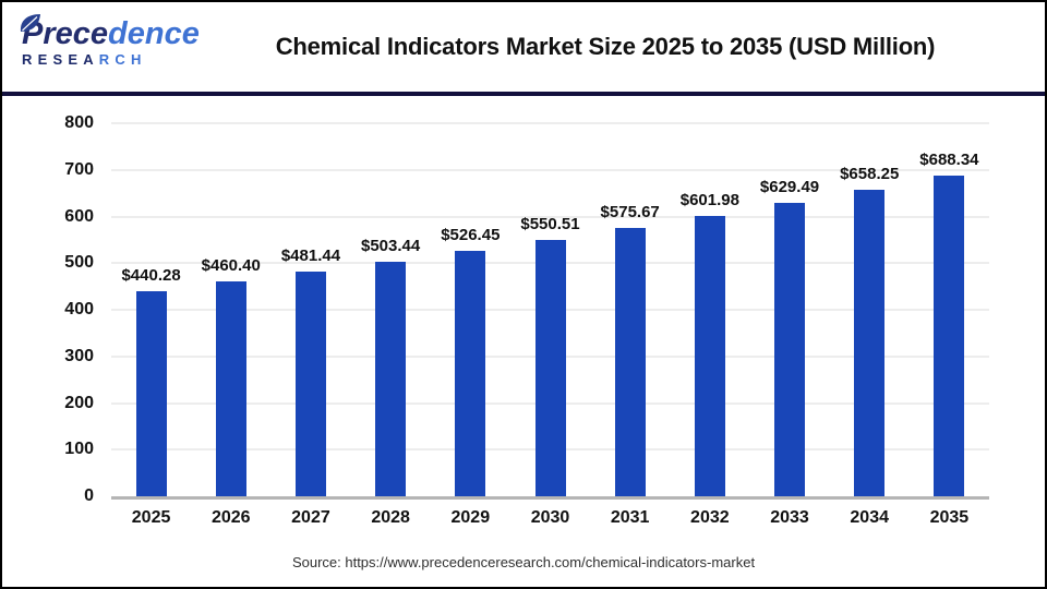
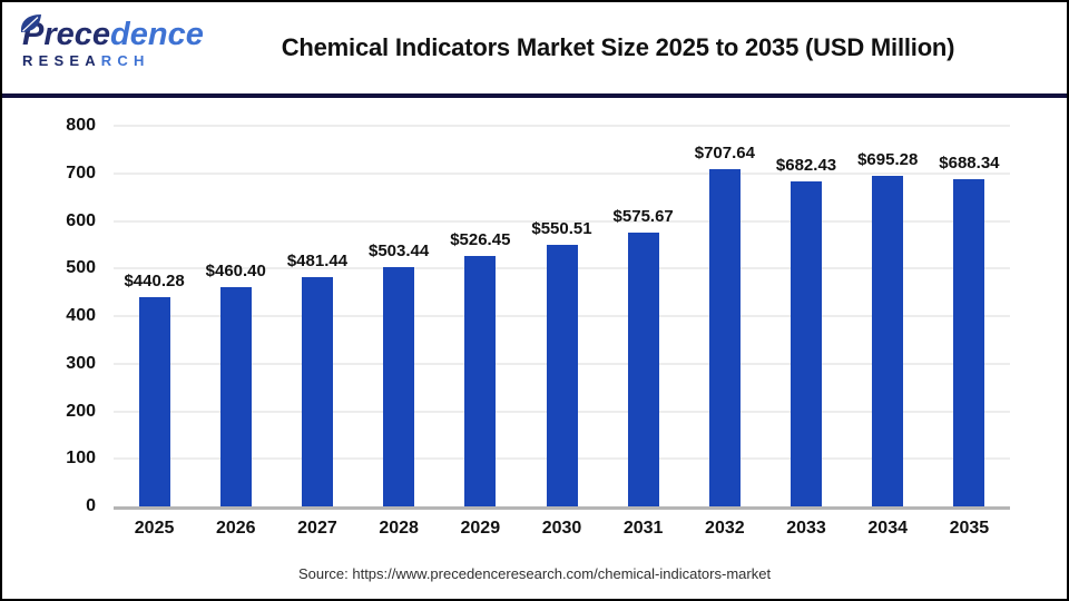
2032: $601.98 -> $707.64
2033: $629.49 -> $682.43
2034: $658.25 -> $695.28
